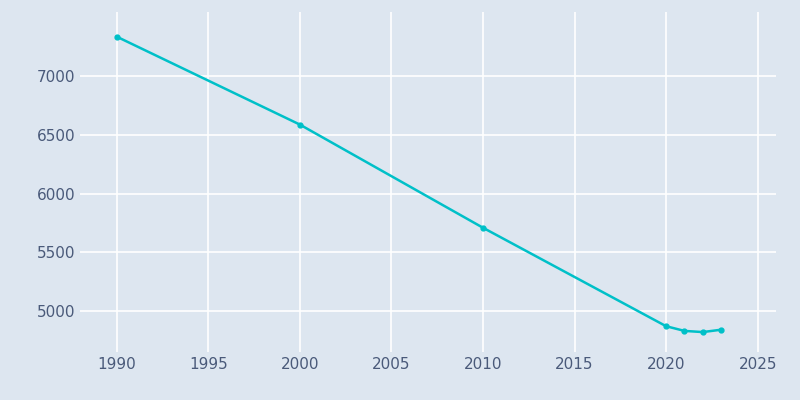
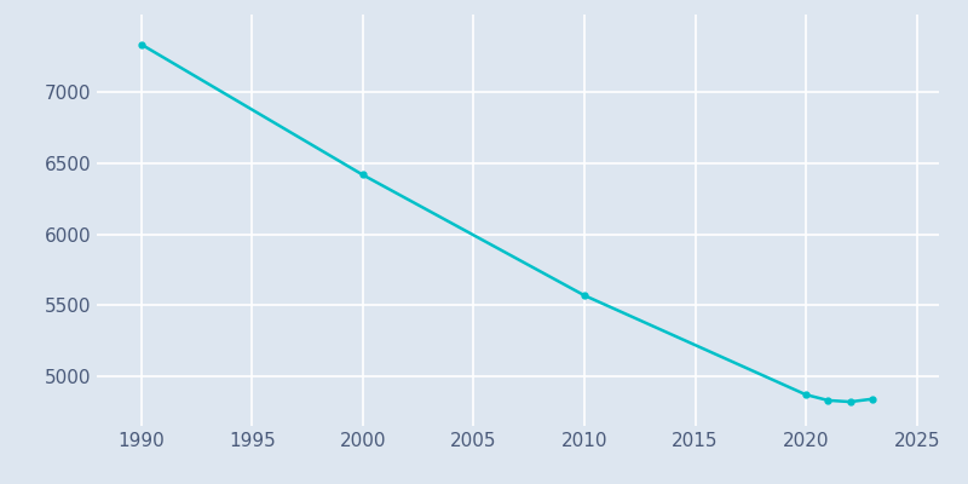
2000: 6590 -> 6420
2010: 5710 -> 5570
